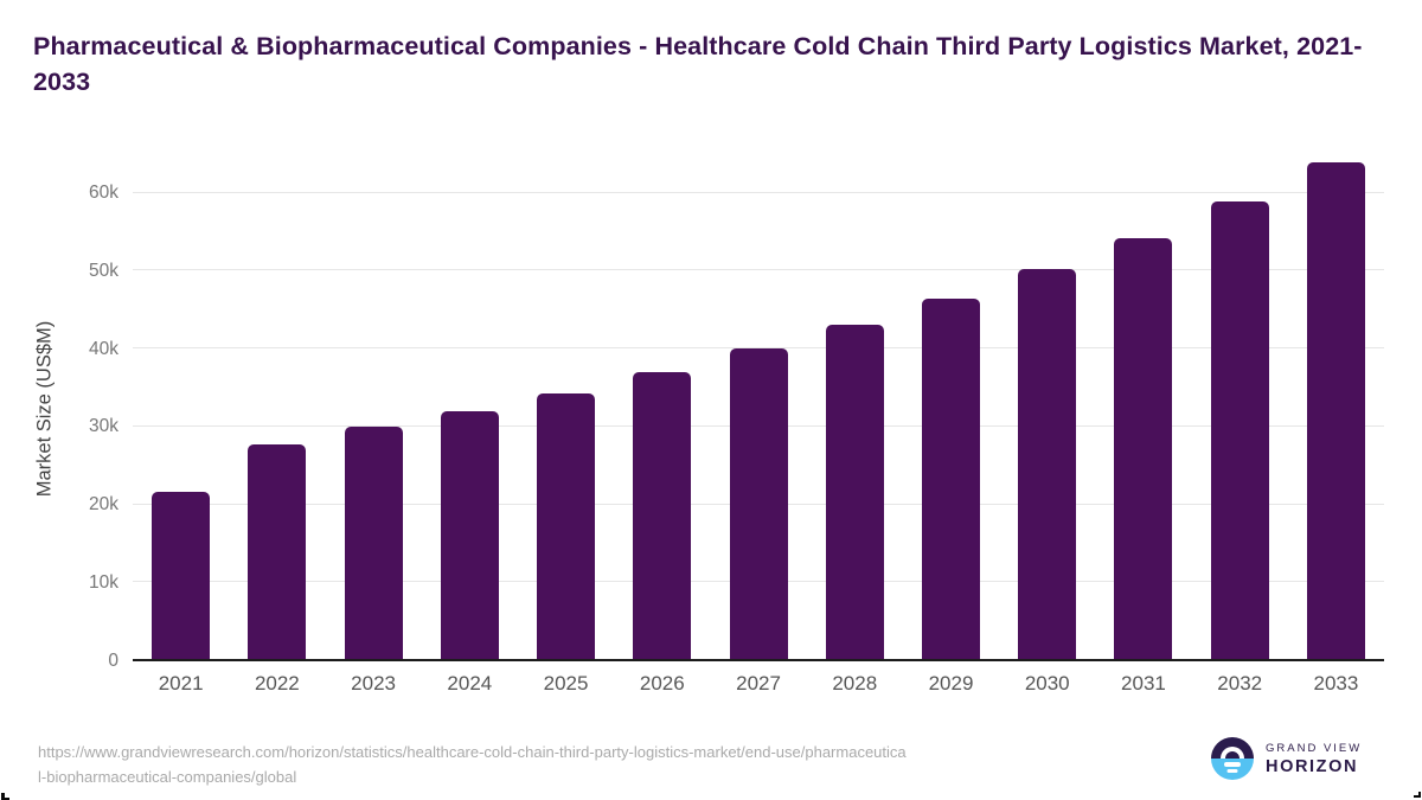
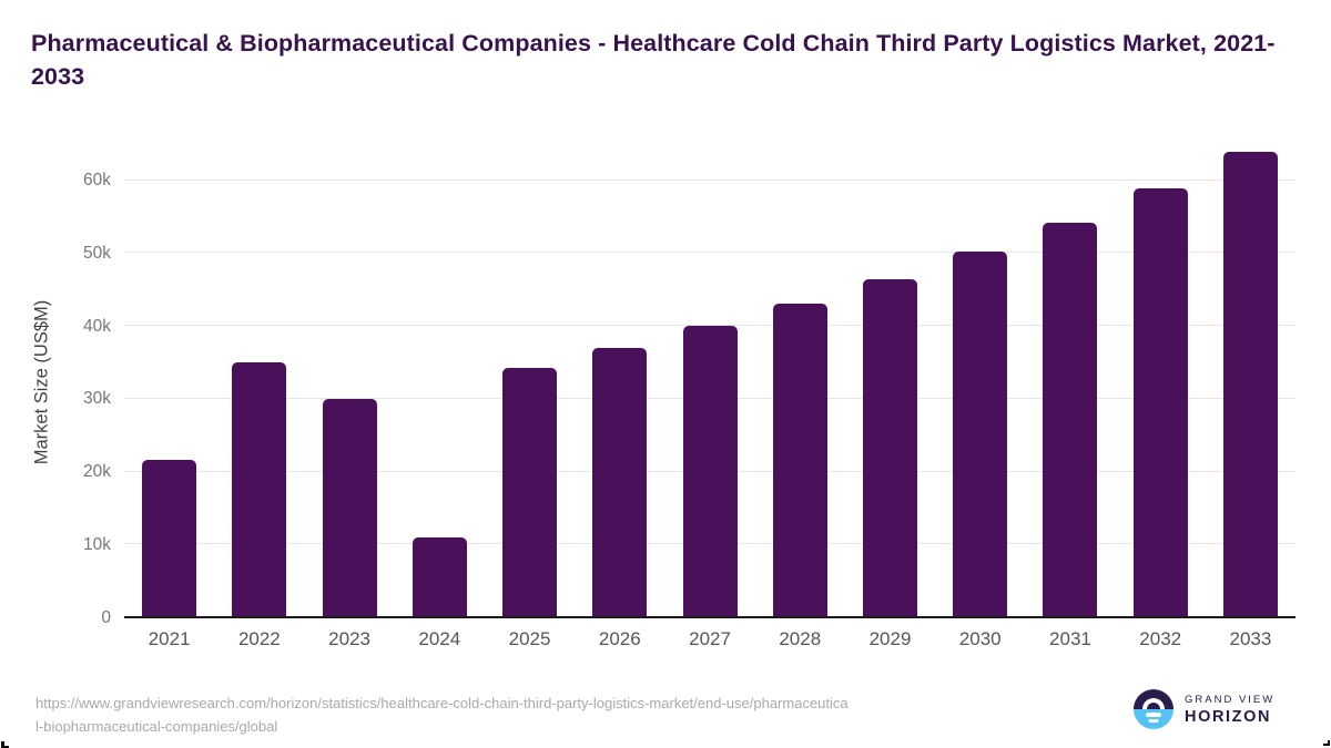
2022: 28k -> 35k
2024: 32k -> 11k
